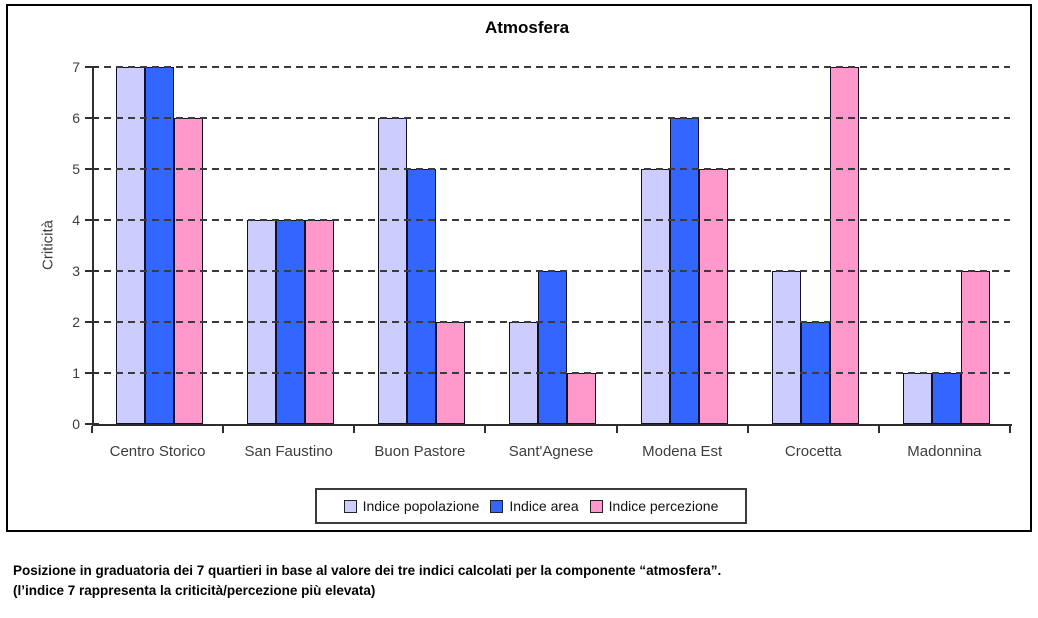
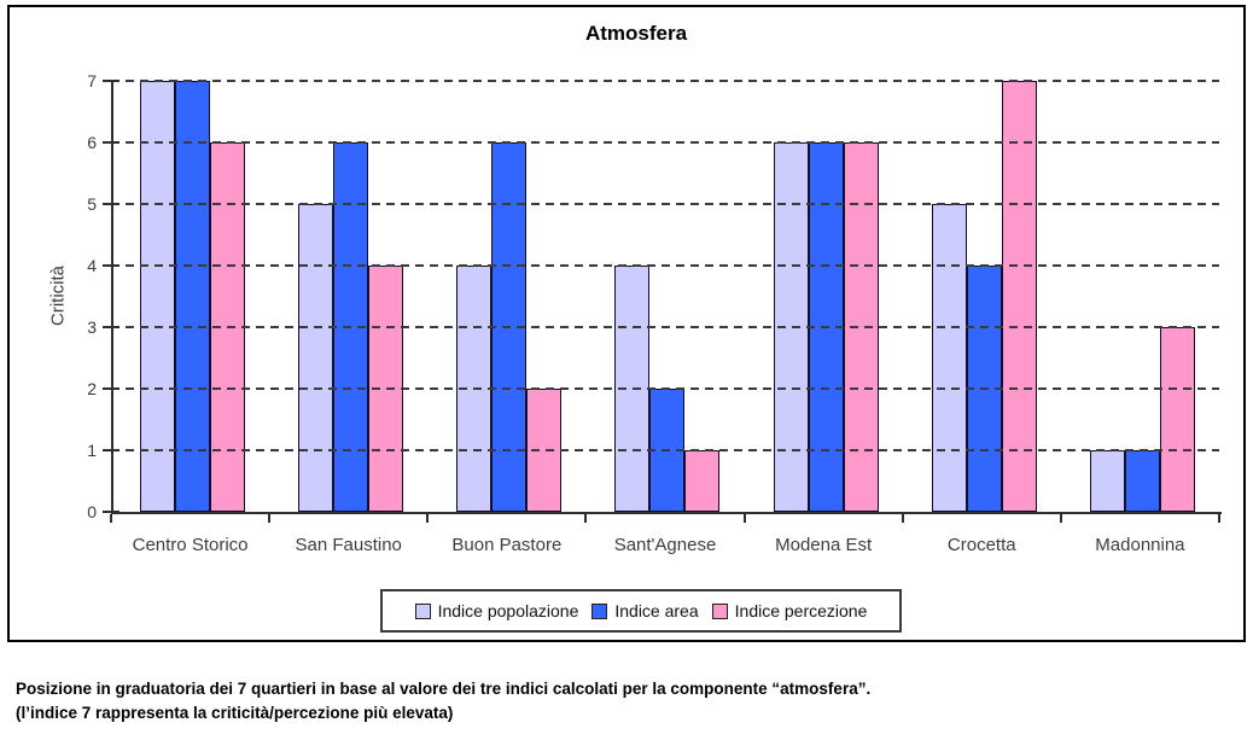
Indice popolazione/San Faustino: 4 -> 5
Indice area/San Faustino: 4 -> 6
Indice popolazione/Buon Pastore: 6 -> 4
Indice area/Buon Pastore: 5 -> 6
Indice popolazione/Sant'Agnese: 2 -> 4
Indice area/Sant'Agnese: 3 -> 2
Indice popolazione/Modena Est: 5 -> 6
Indice percezione/Modena Est: 5 -> 6
Indice popolazione/Crocetta: 3 -> 5
Indice area/Crocetta: 2 -> 4
